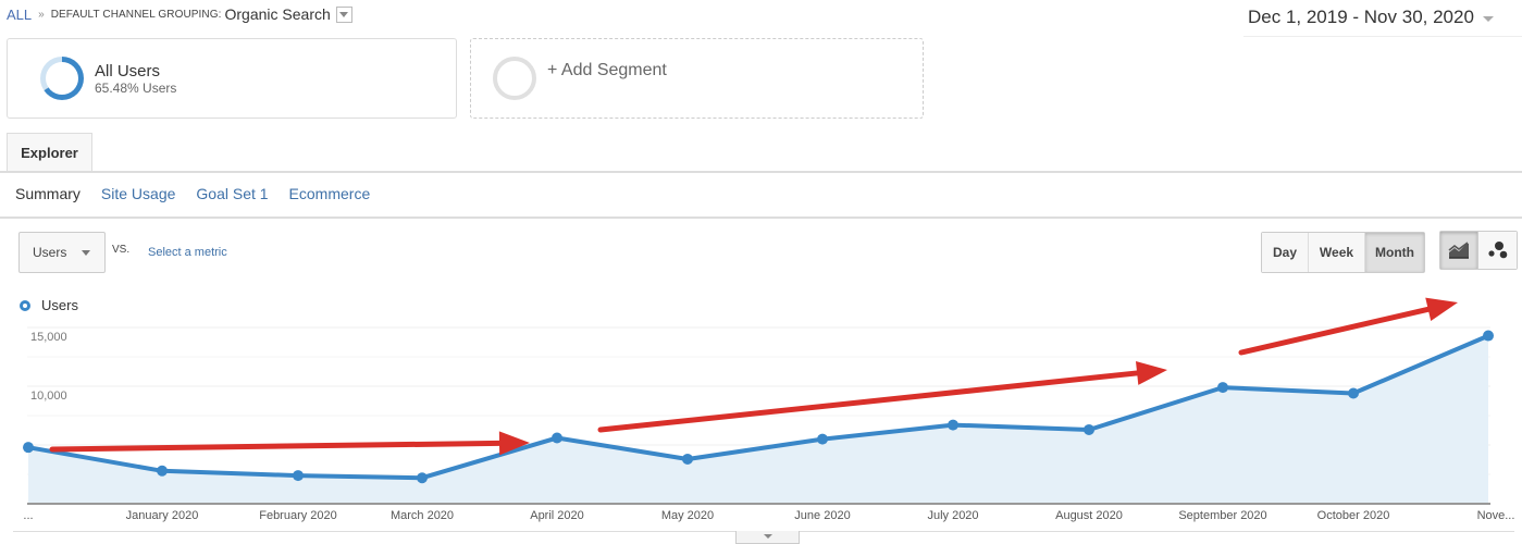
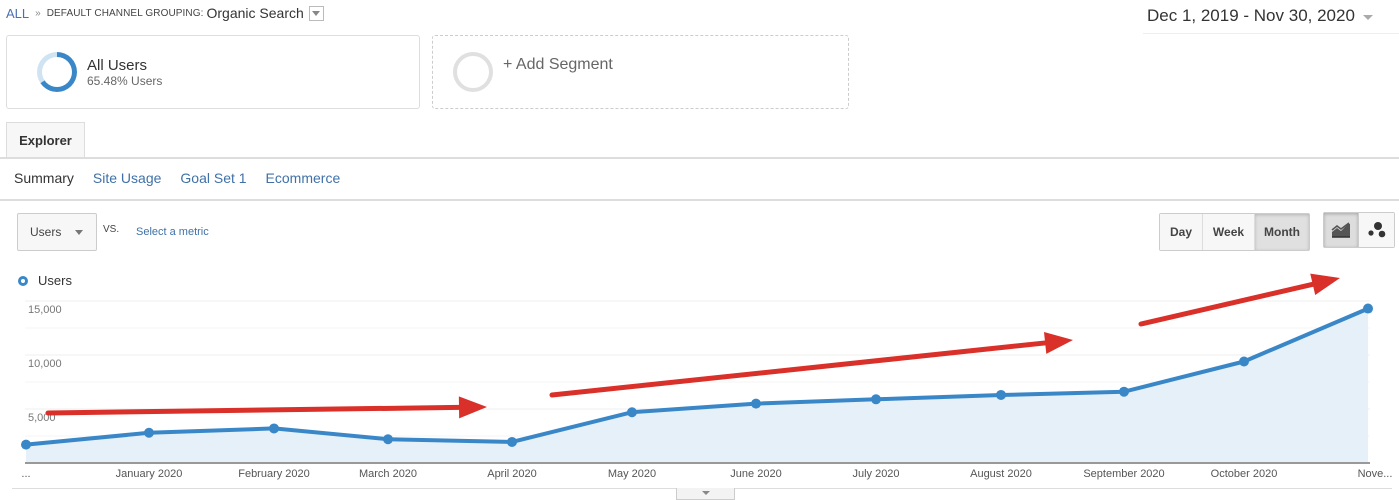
...: 4800 -> 1700
February 2020: 2400 -> 3200
April 2020: 5600 -> 2000
May 2020: 3800 -> 4700
July 2020: 6700 -> 5900
September 2020: 9900 -> 6600
